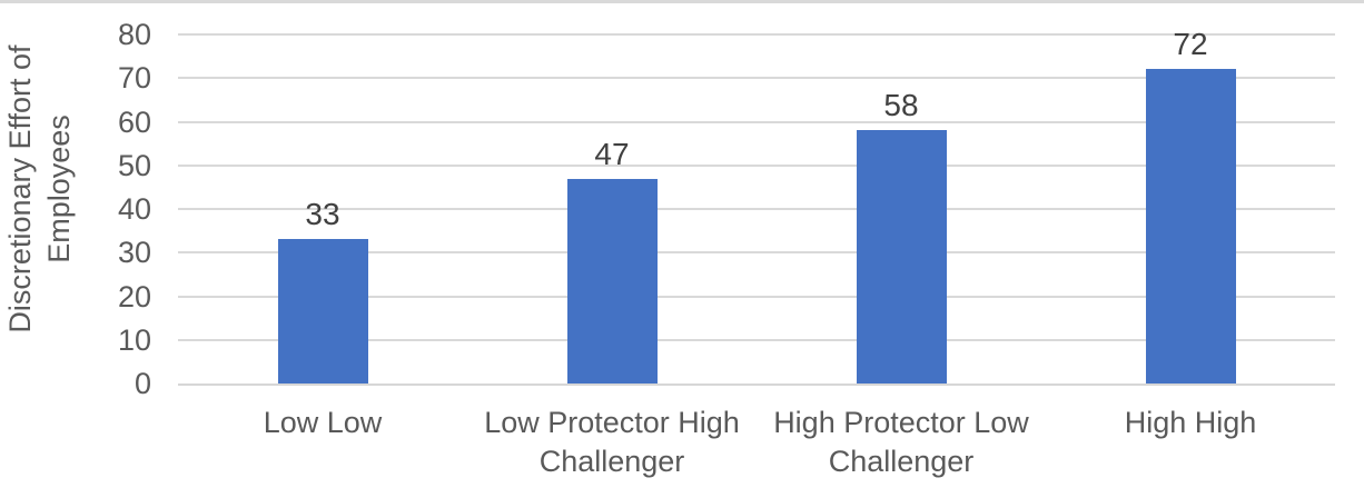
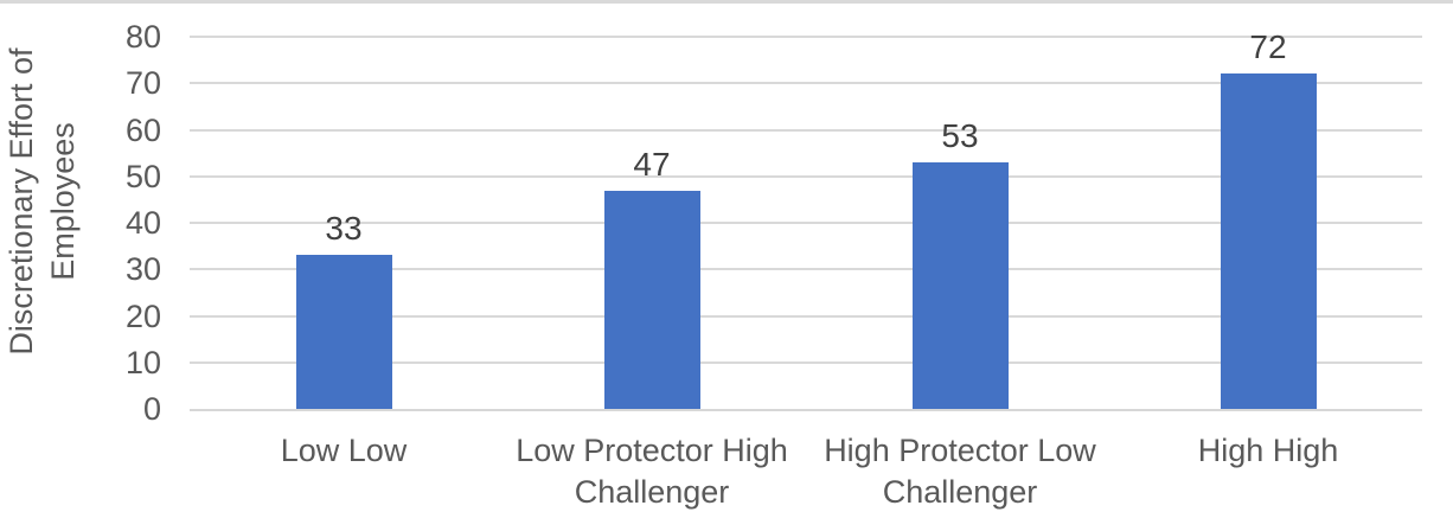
High Protector Low Challenger: 58 -> 53
